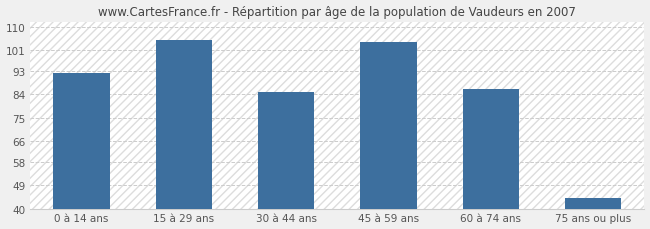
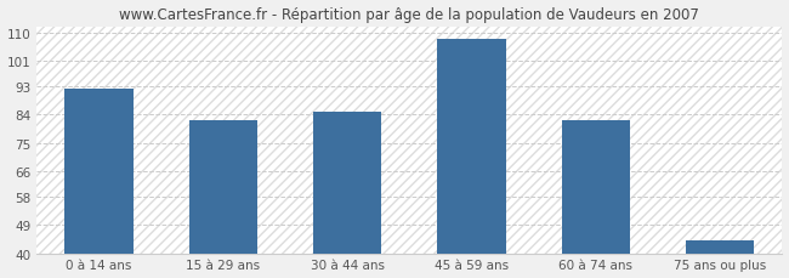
15 à 29 ans: 105 -> 82
45 à 59 ans: 104 -> 108
60 à 74 ans: 86 -> 82
